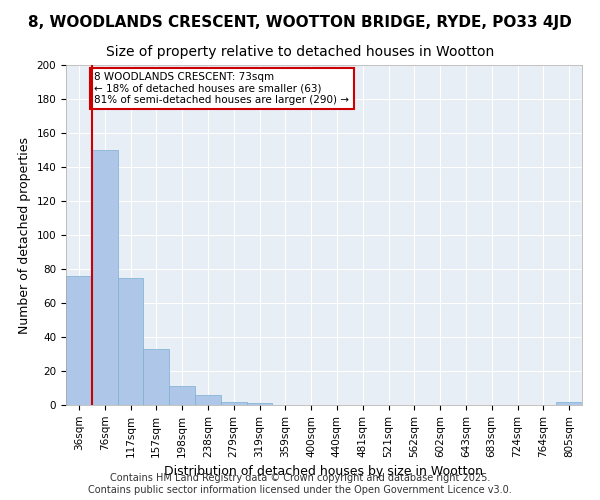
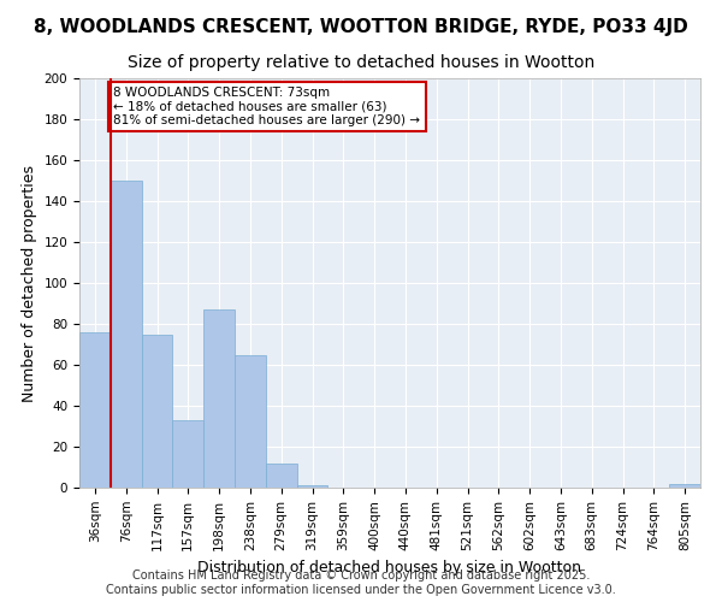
198sqm: 11 -> 87
238sqm: 6 -> 65
279sqm: 2 -> 12
